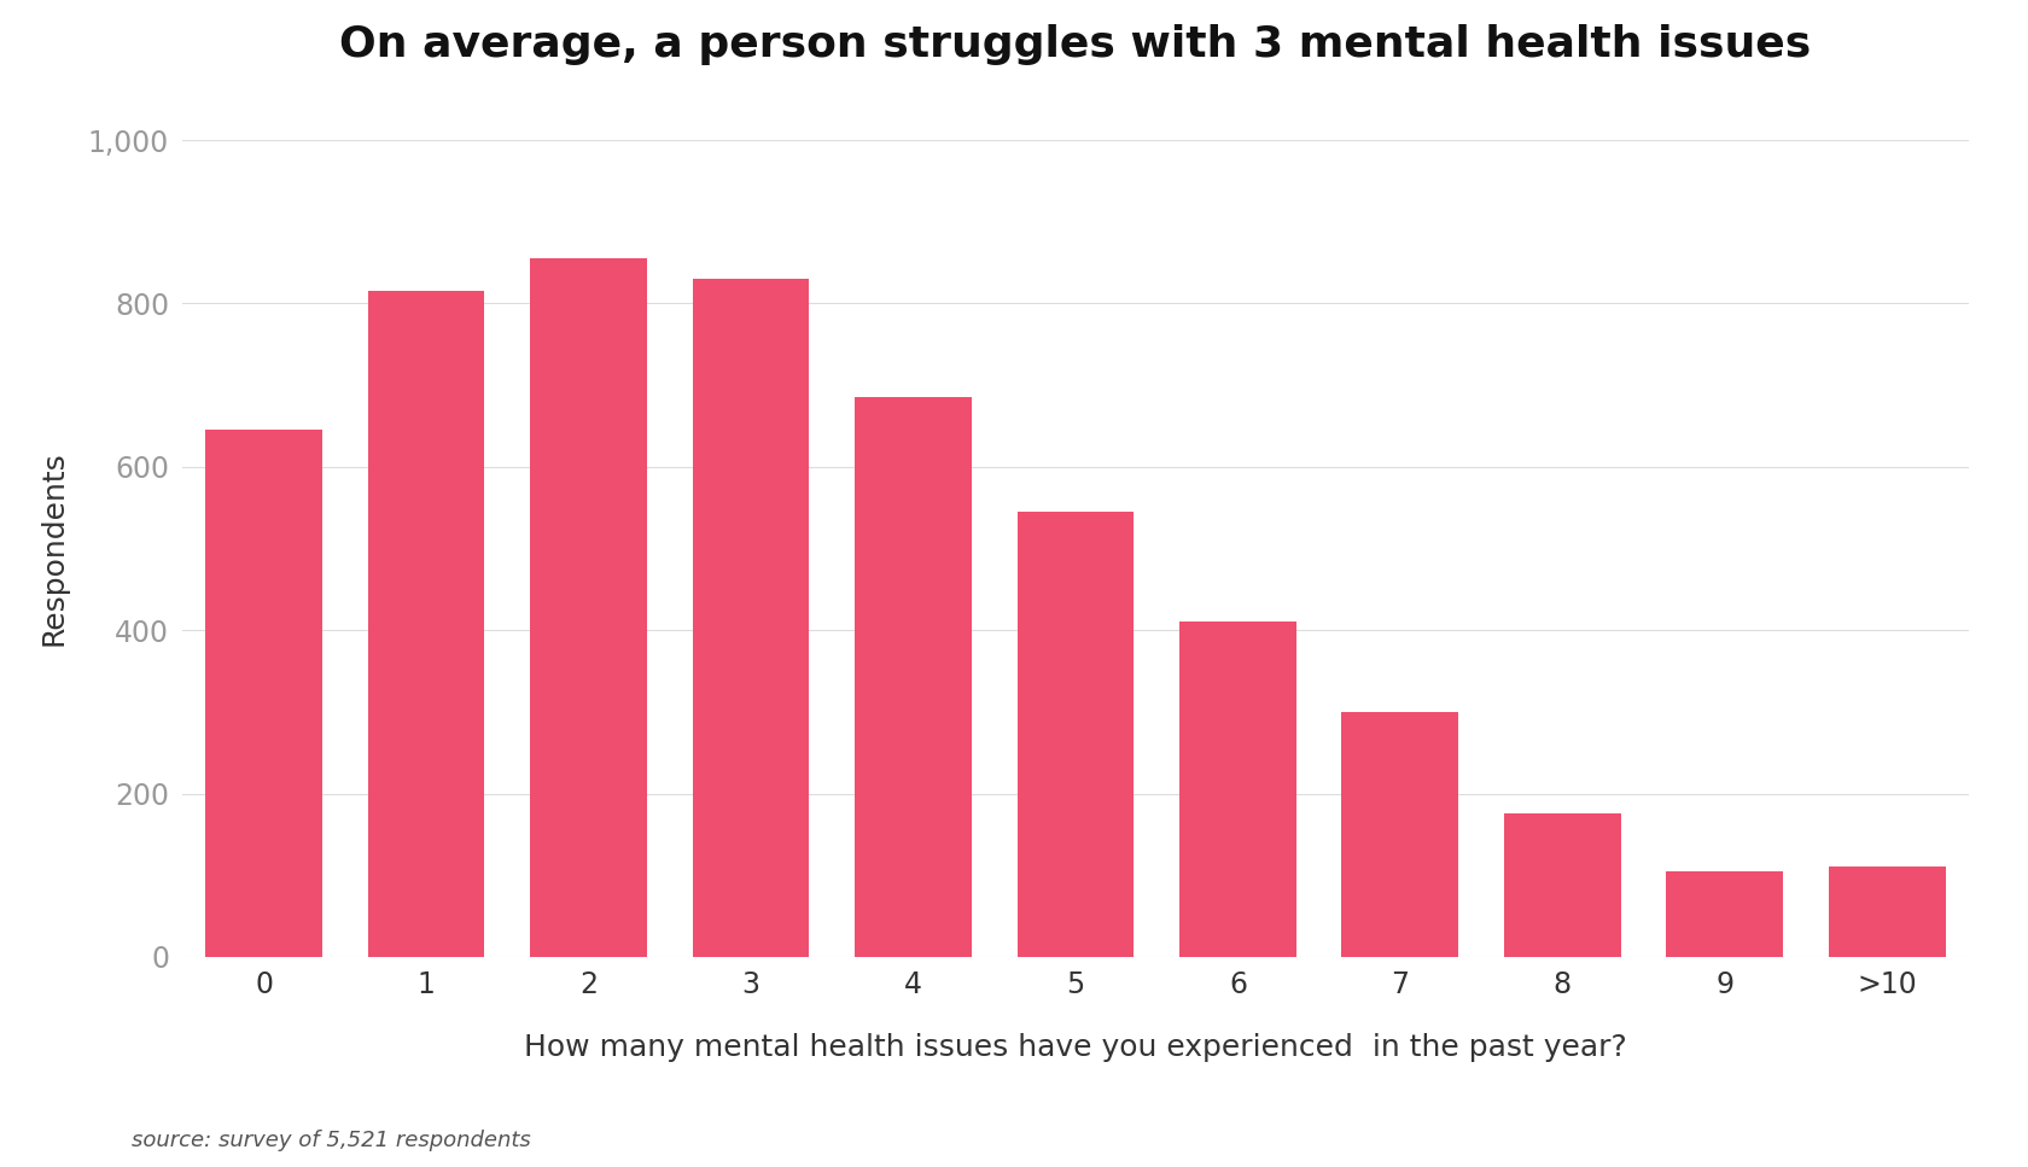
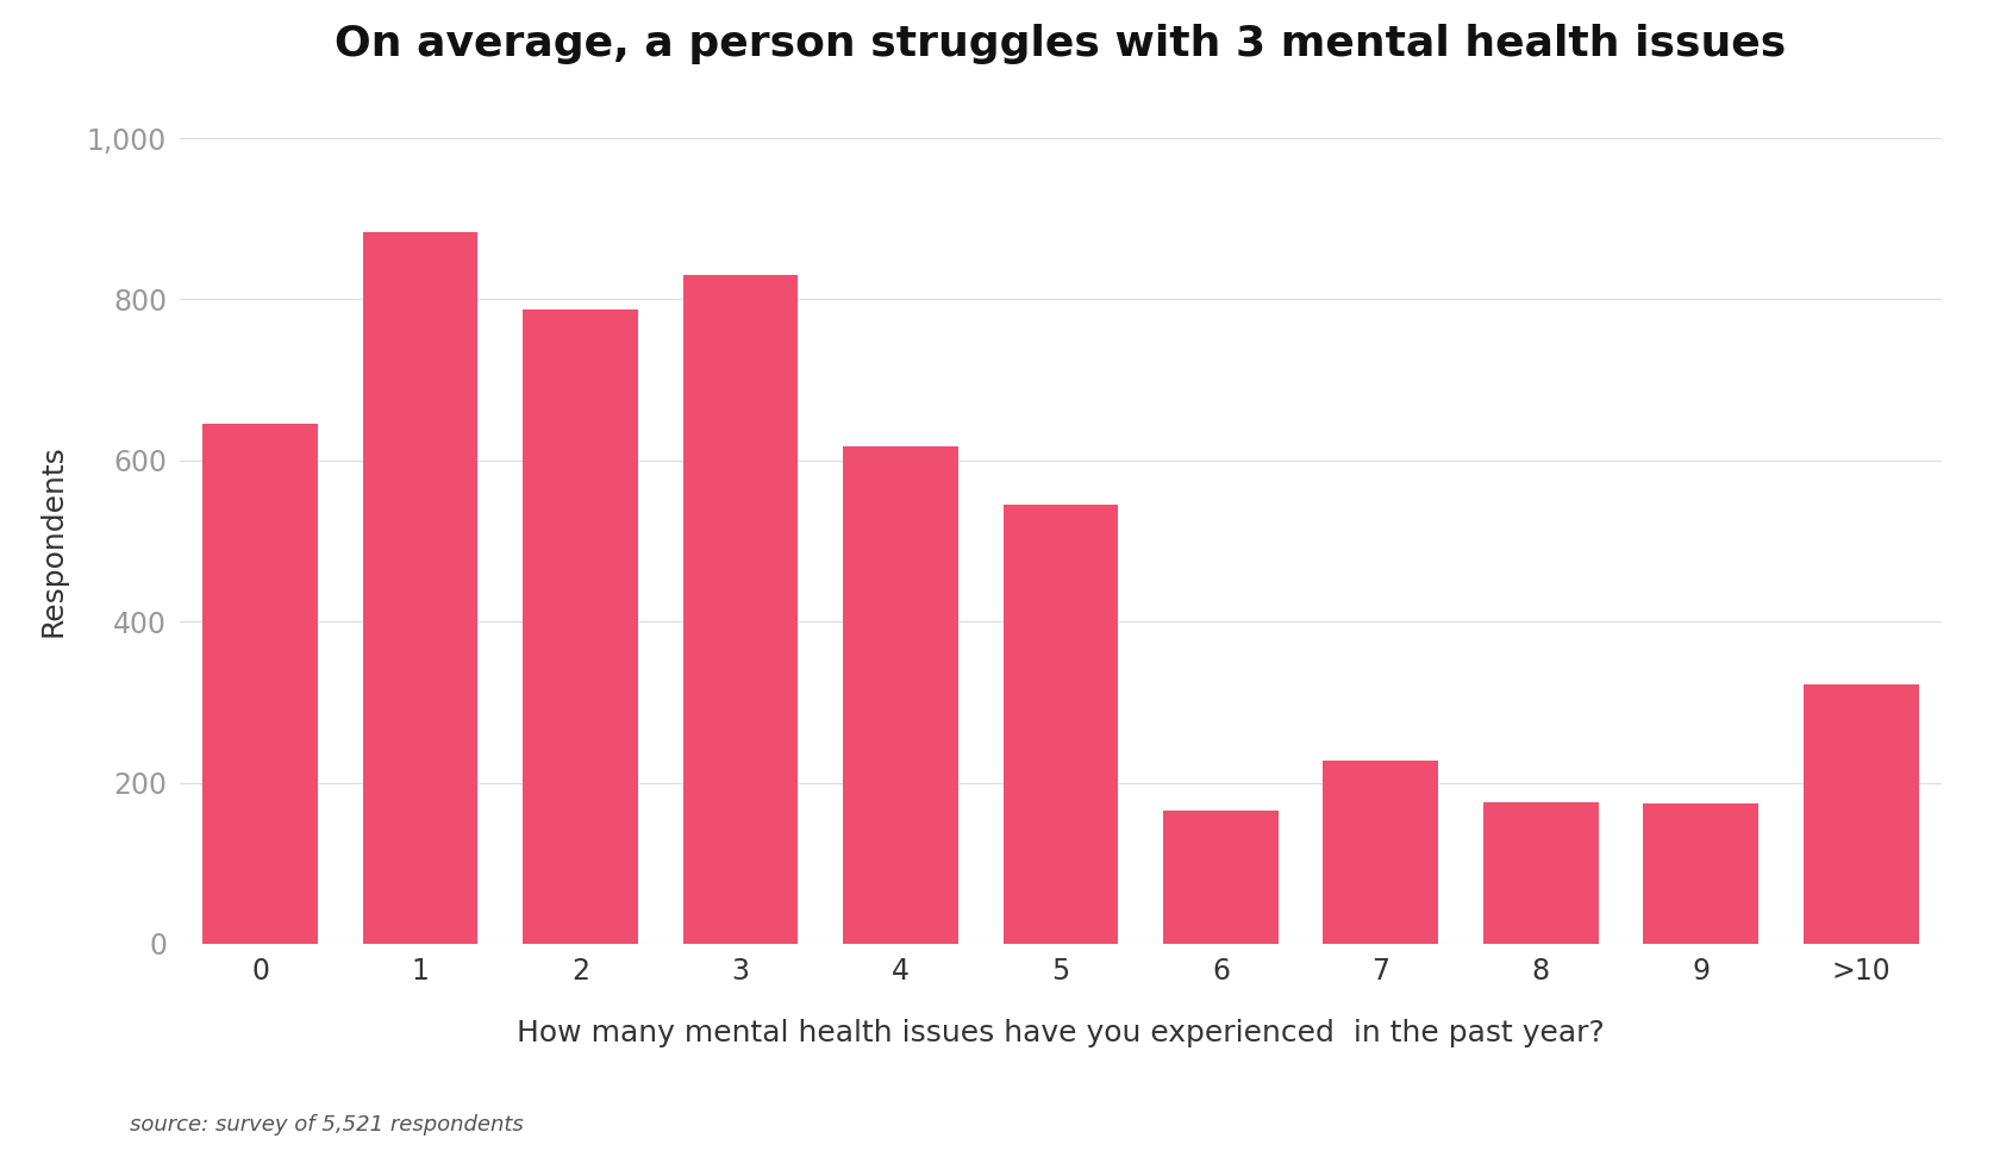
1: 815 -> 884
2: 855 -> 788
4: 685 -> 618
6: 410 -> 166
7: 300 -> 228
9: 105 -> 174
>10: 110 -> 322
